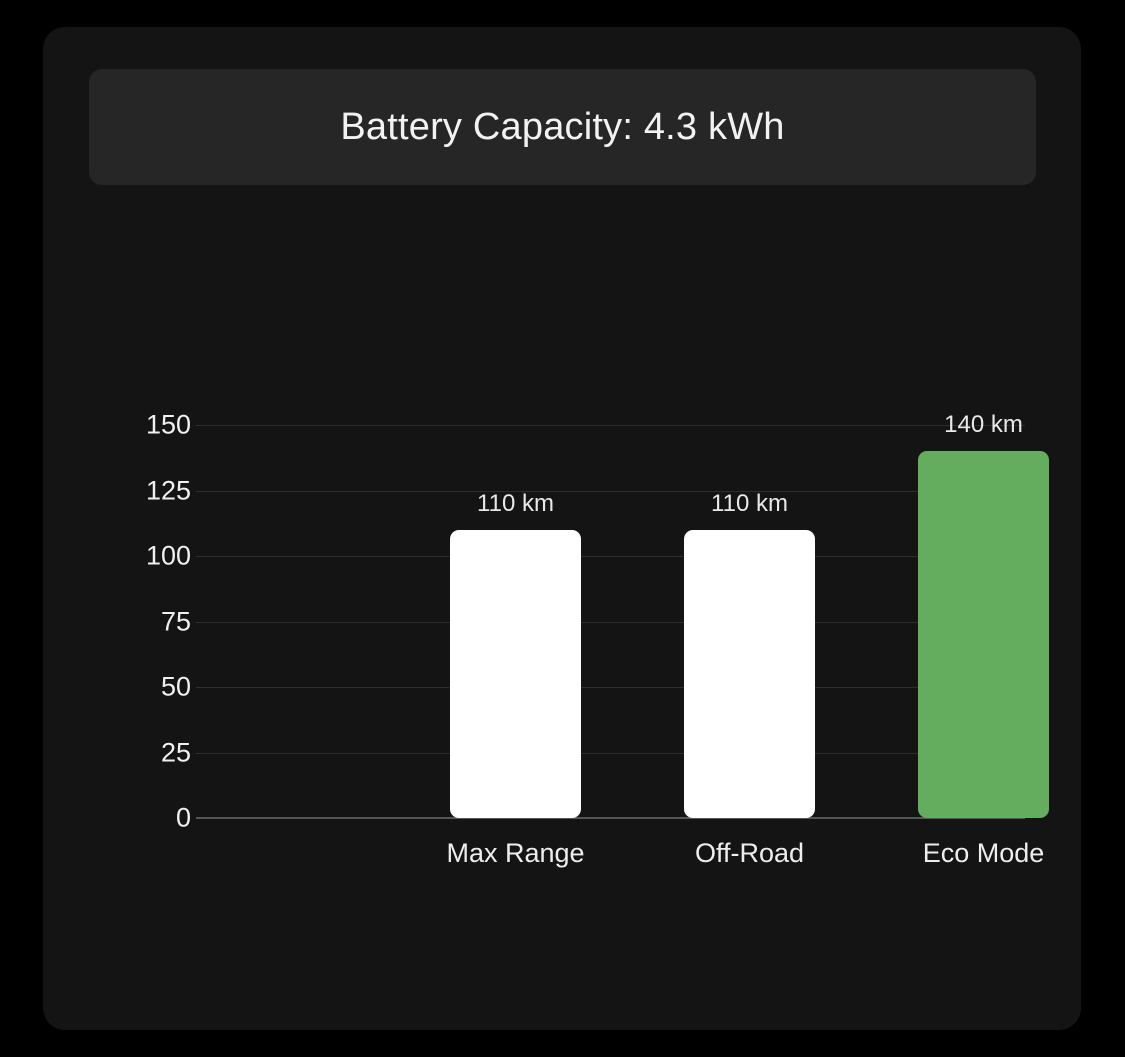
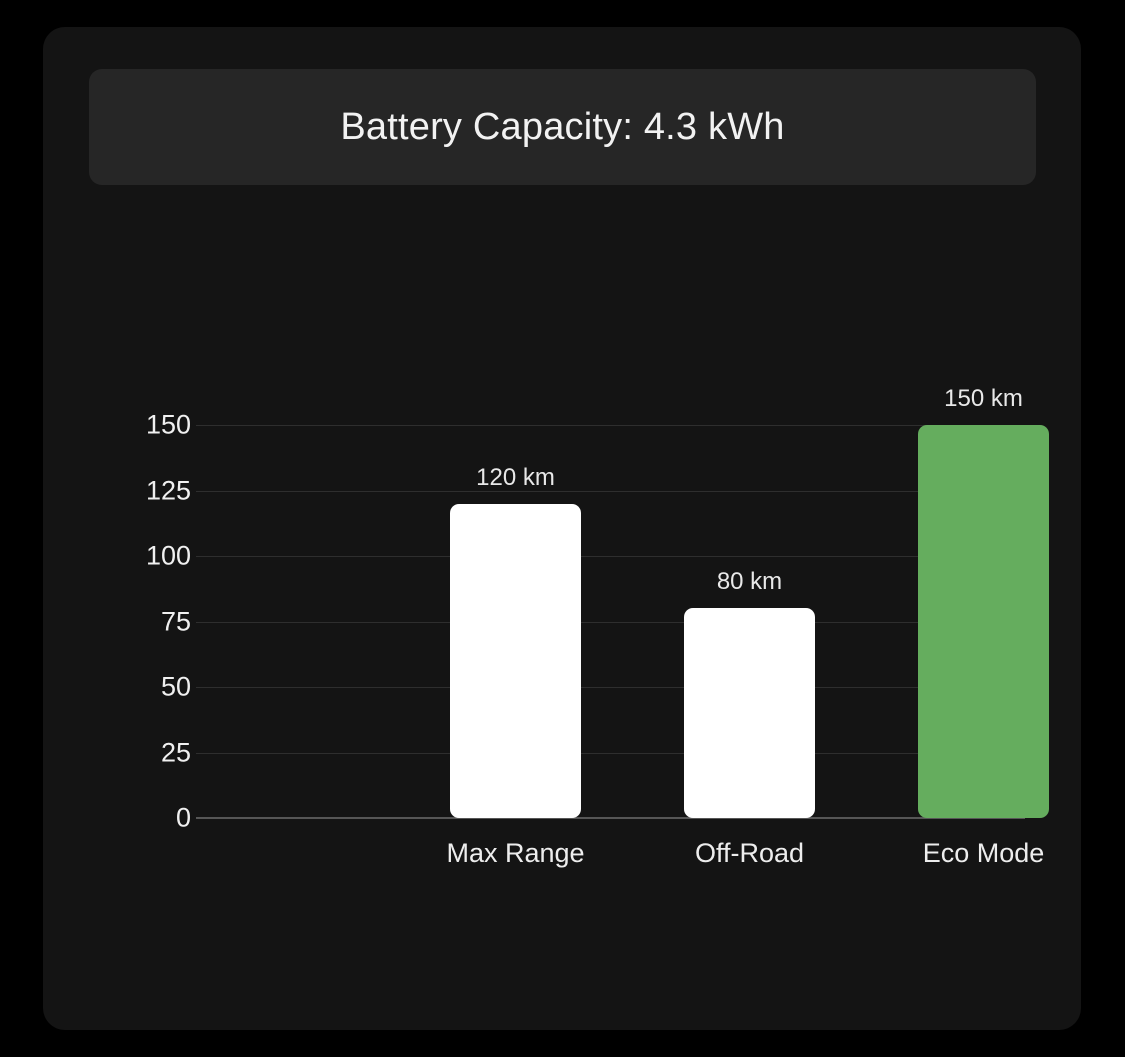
Max Range: 110 -> 120
Off-Road: 110 -> 80
Eco Mode: 140 -> 150
